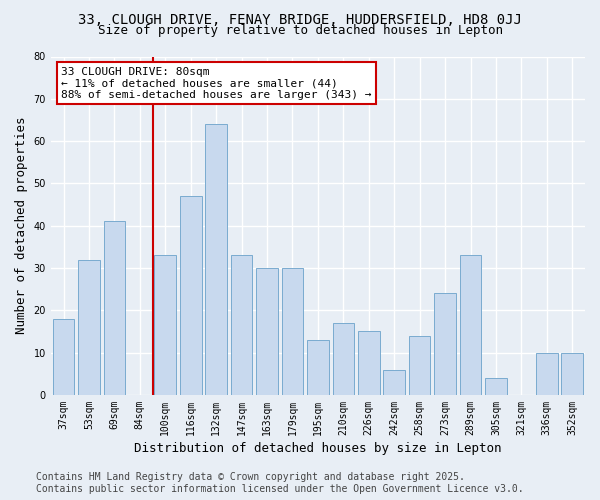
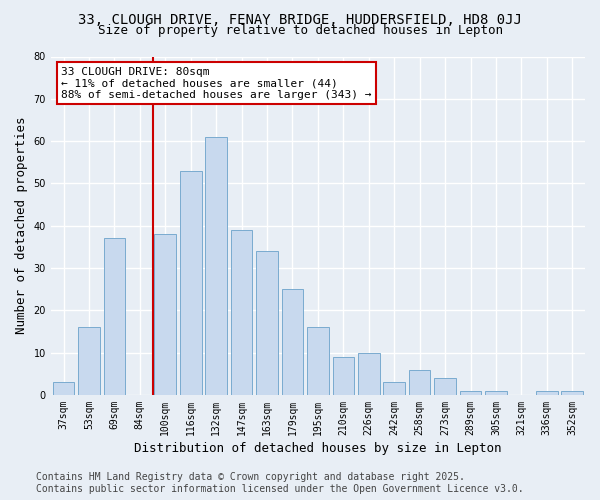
37sqm: 18 -> 3
53sqm: 32 -> 16
69sqm: 41 -> 37
100sqm: 33 -> 38
116sqm: 47 -> 53
132sqm: 64 -> 61
147sqm: 33 -> 39
163sqm: 30 -> 34
179sqm: 30 -> 25
195sqm: 13 -> 16
210sqm: 17 -> 9
226sqm: 15 -> 10
242sqm: 6 -> 3
258sqm: 14 -> 6
273sqm: 24 -> 4
289sqm: 33 -> 1
305sqm: 4 -> 1
336sqm: 10 -> 1
352sqm: 10 -> 1
